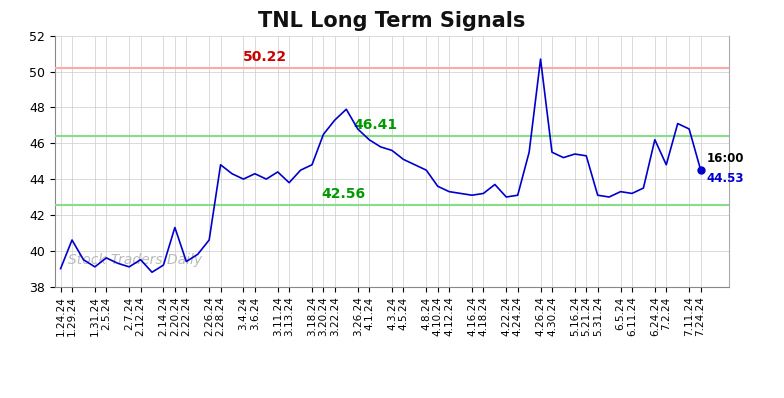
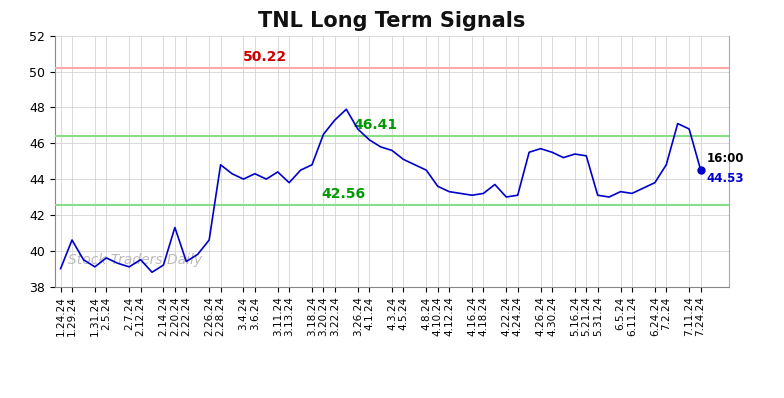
4.26.24: 50.7 -> 45.7
6.24.24: 46.2 -> 43.8
